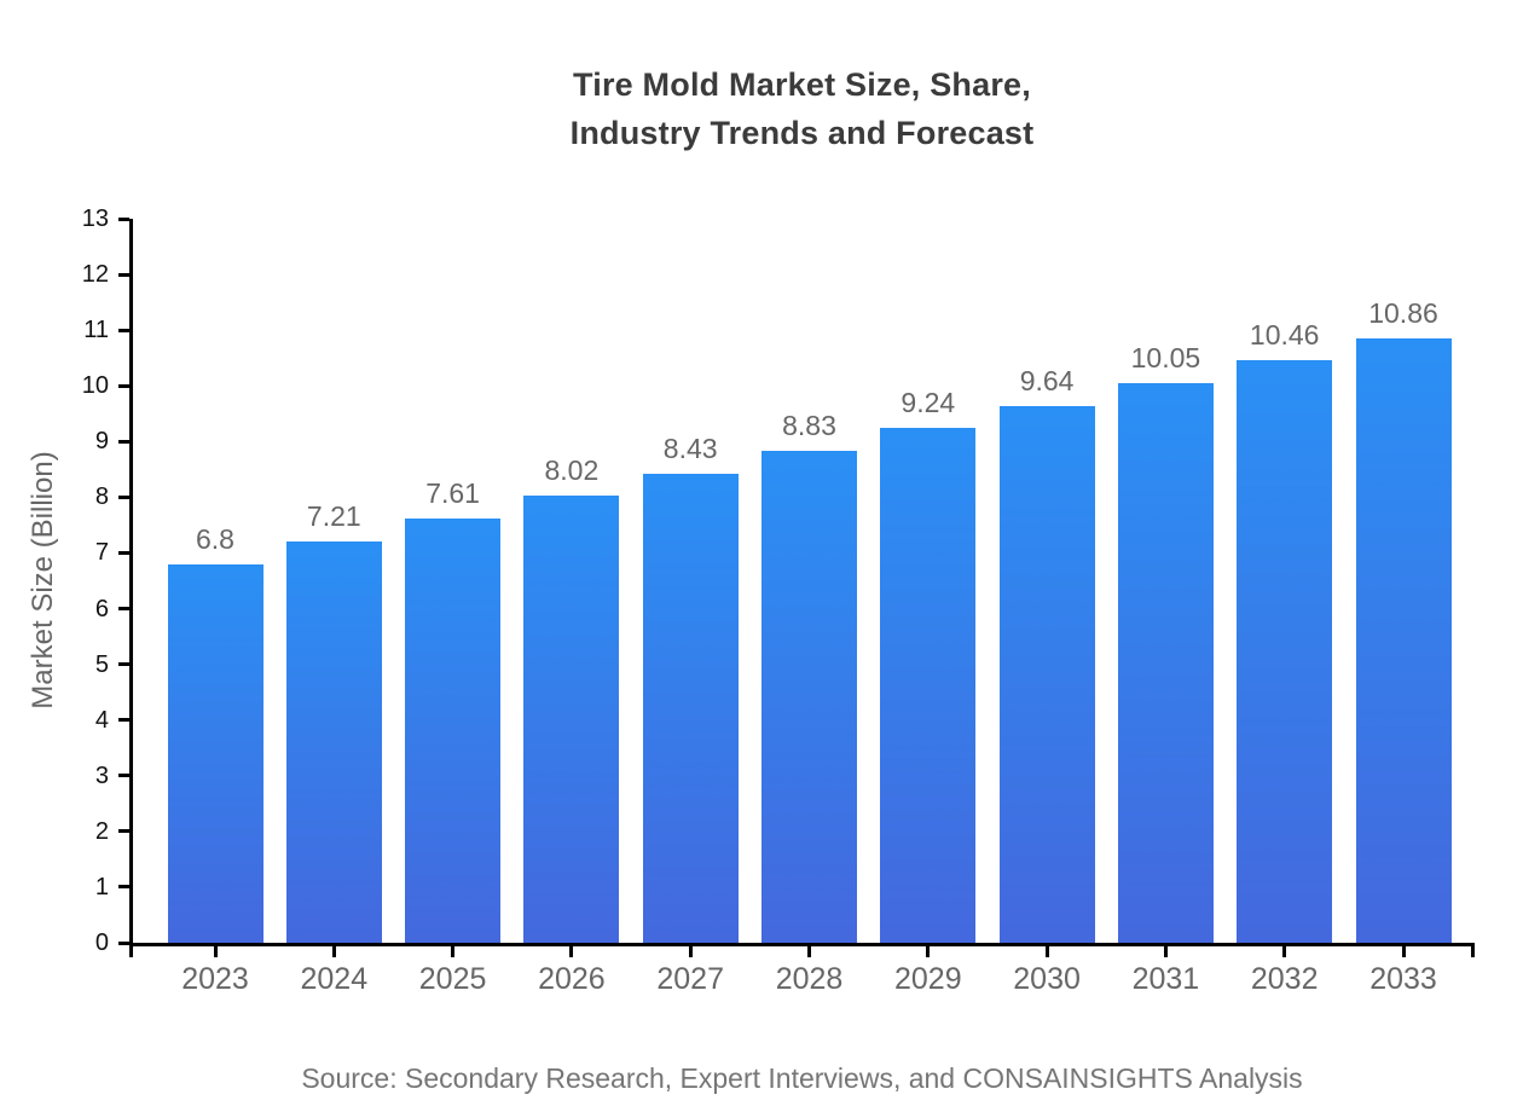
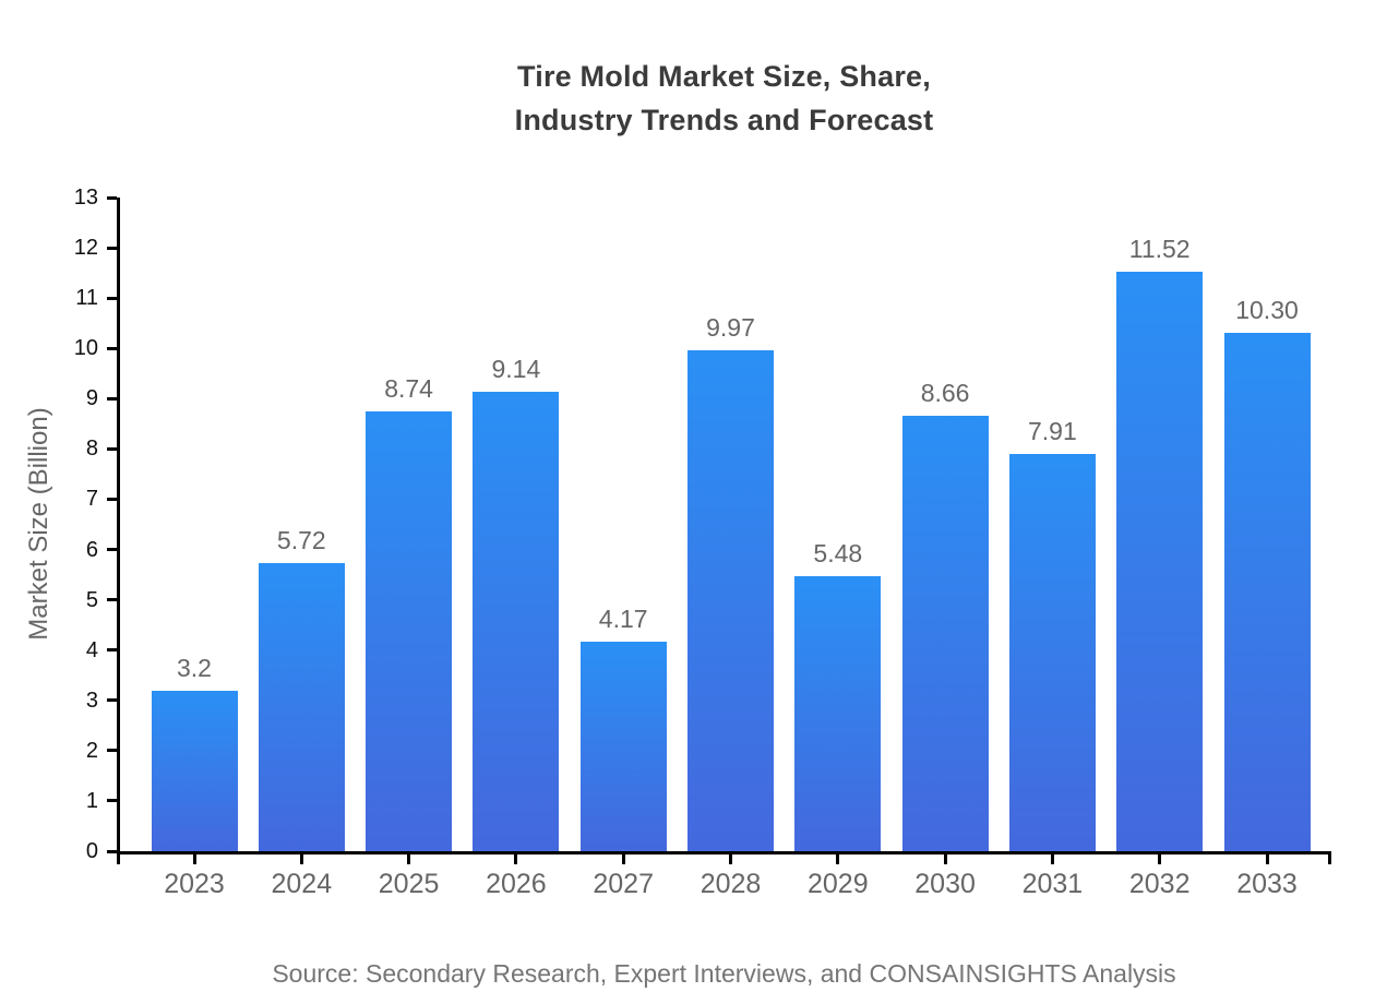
2023: 6.8 -> 3.2
2024: 7.21 -> 5.72
2025: 7.61 -> 8.74
2026: 8.02 -> 9.14
2027: 8.43 -> 4.17
2028: 8.83 -> 9.97
2029: 9.24 -> 5.48
2030: 9.64 -> 8.66
2031: 10.05 -> 7.91
2032: 10.46 -> 11.52
2033: 10.86 -> 10.30
